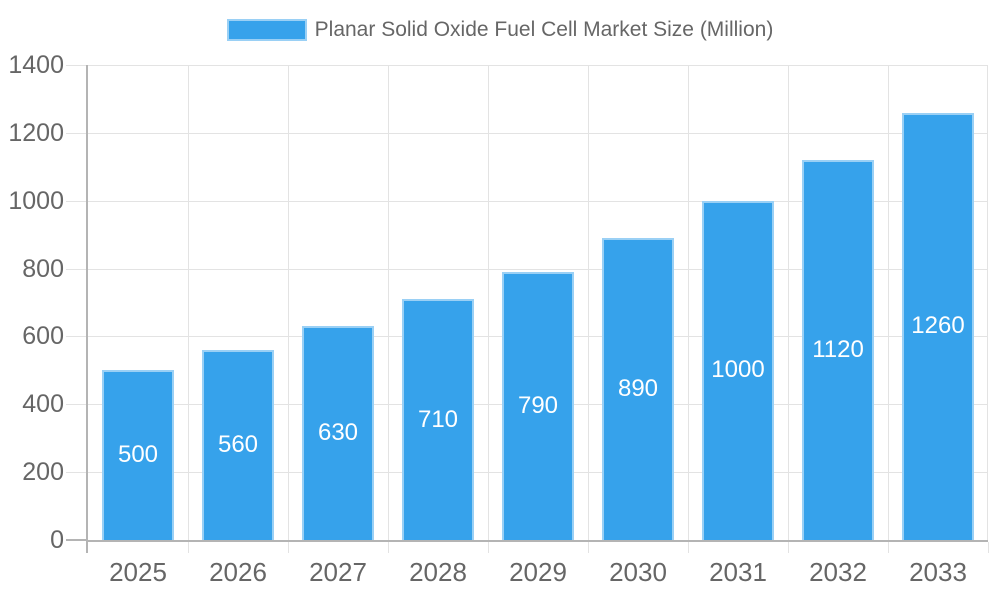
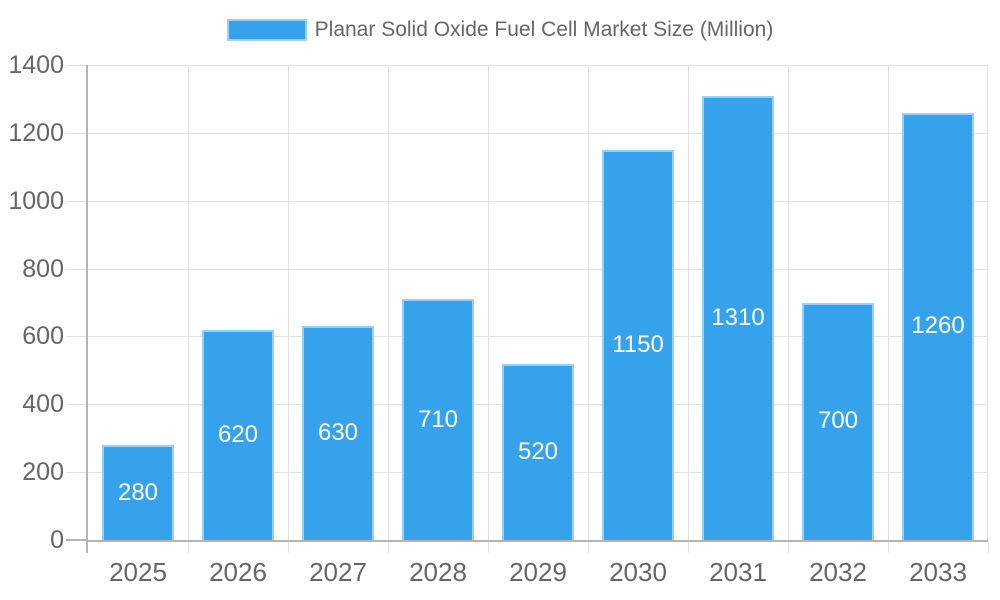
2025: 500 -> 280
2026: 560 -> 620
2029: 790 -> 520
2030: 890 -> 1150
2031: 1000 -> 1310
2032: 1120 -> 700
